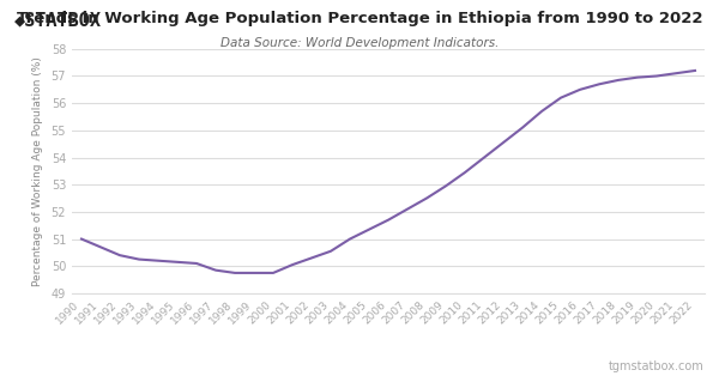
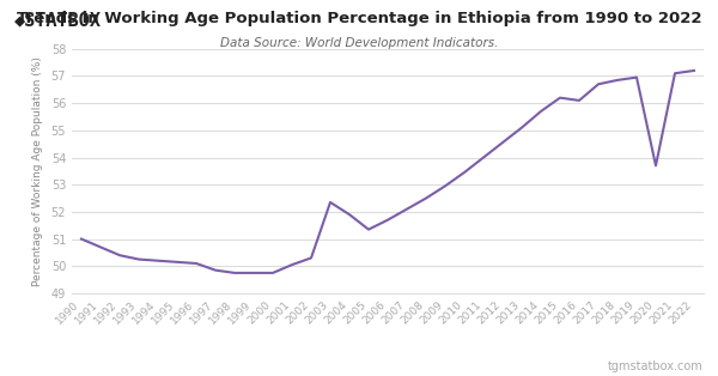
2003: 50.55 -> 52.35
2004: 51.00 -> 51.90
2016: 56.50 -> 56.10
2020: 57.00 -> 53.70
